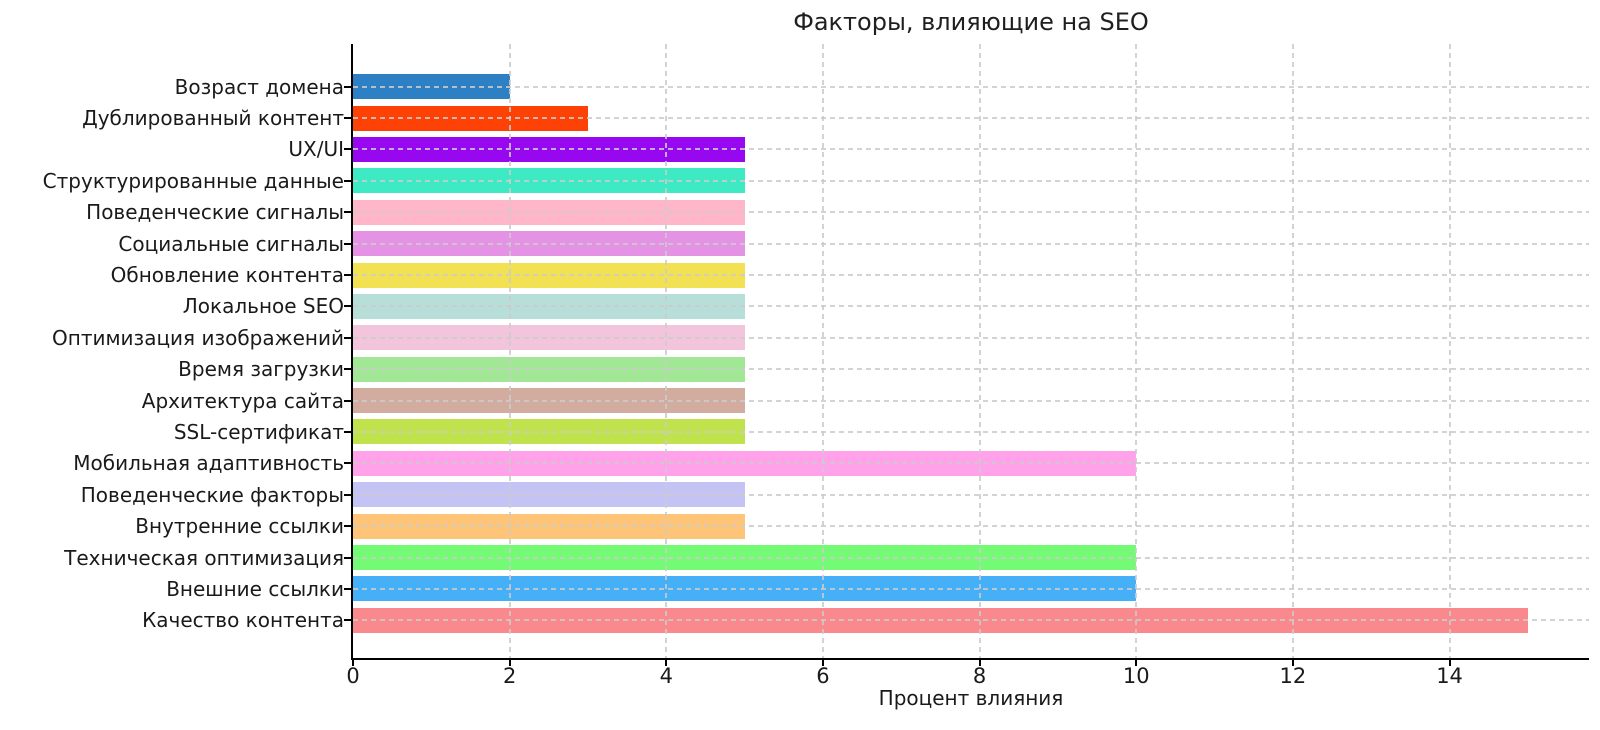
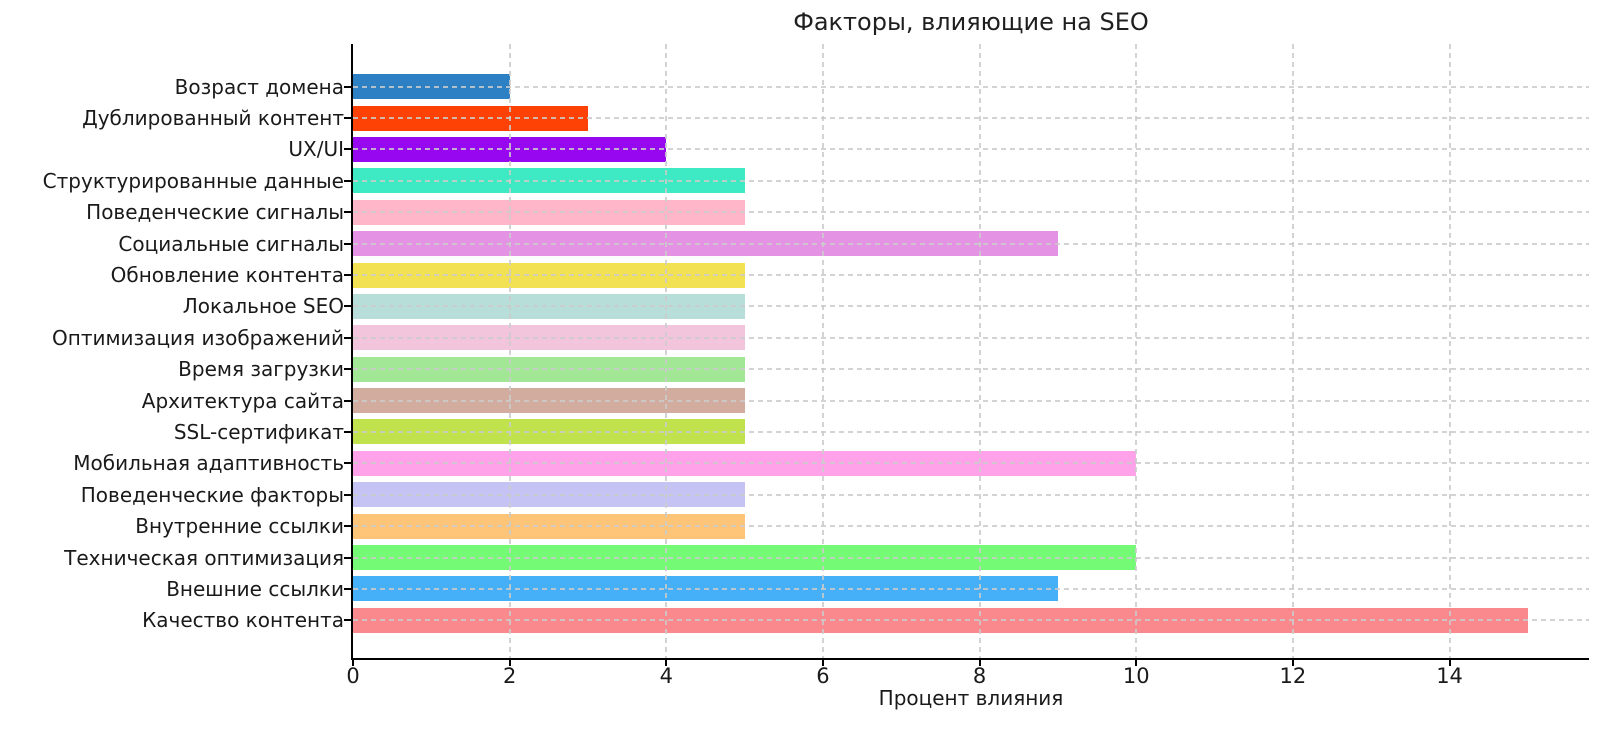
UX/UI: 5 -> 4
Социальные сигналы: 5 -> 9
Внешние ссылки: 10 -> 9
